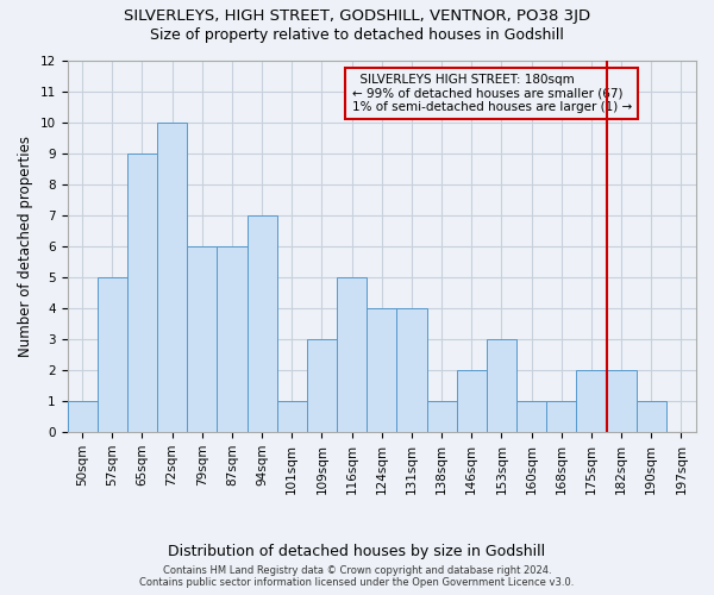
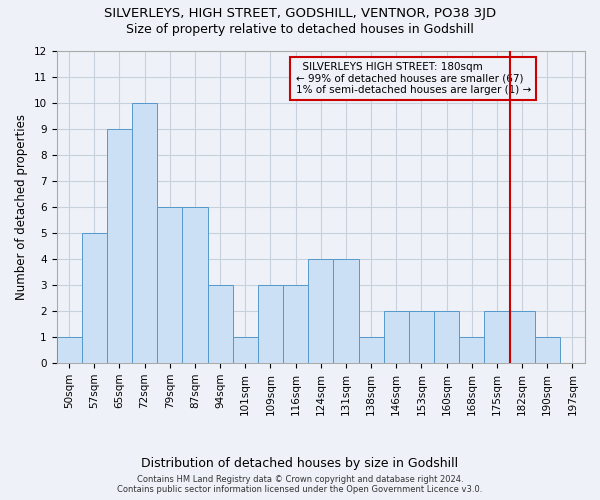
94sqm: 7 -> 3
116sqm: 5 -> 3
153sqm: 3 -> 2
160sqm: 1 -> 2
